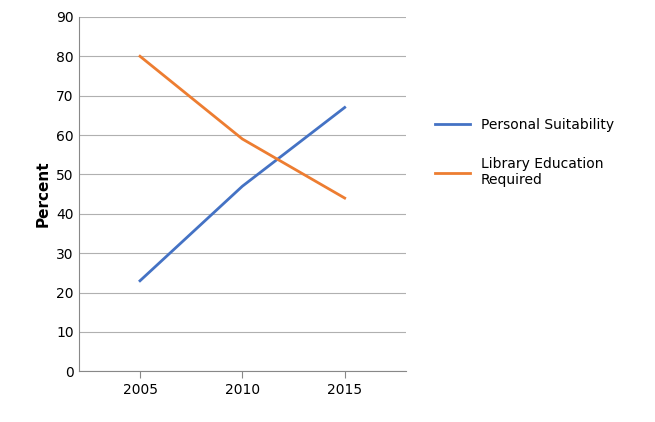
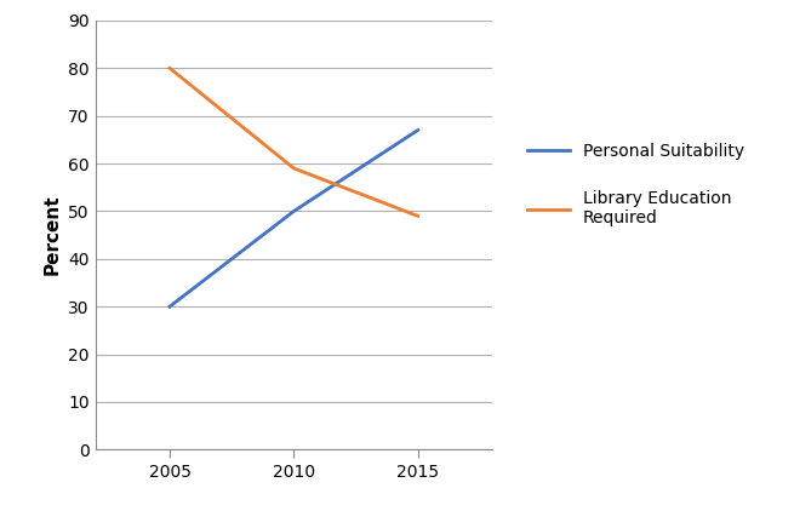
Personal Suitability/2005: 23 -> 30
Personal Suitability/2010: 47 -> 50
Library Education Required/2015: 44 -> 49
